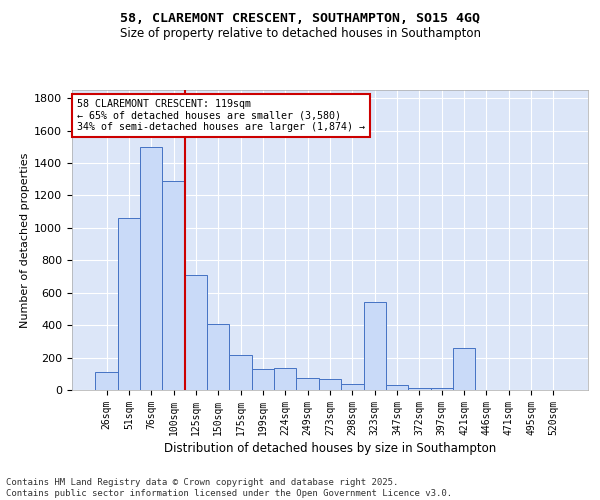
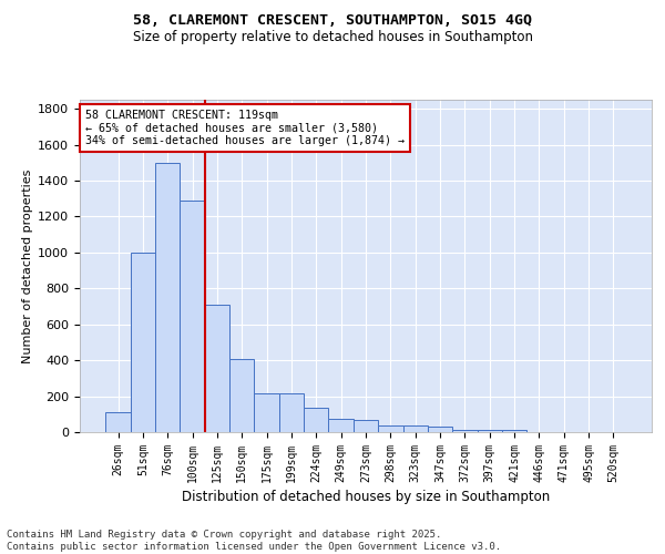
51sqm: 1060 -> 1000
199sqm: 130 -> 220
323sqm: 540 -> 40
421sqm: 260 -> 20
